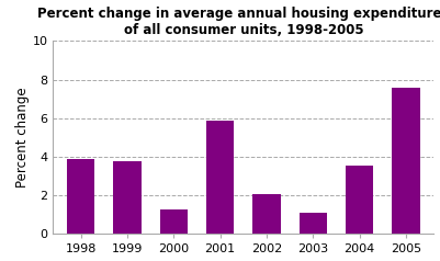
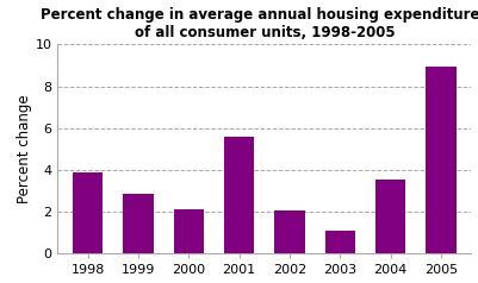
1999: 3.8 -> 2.9
2000: 1.3 -> 2.1
2001: 5.9 -> 5.6
2005: 7.6 -> 8.9
